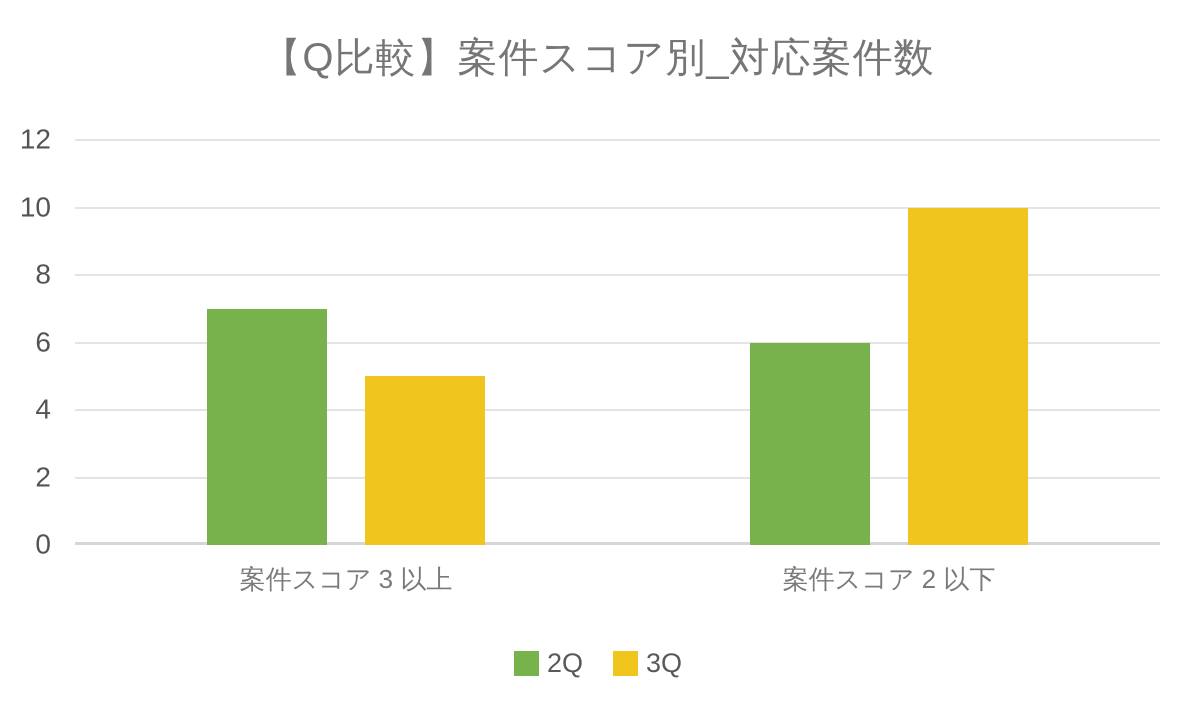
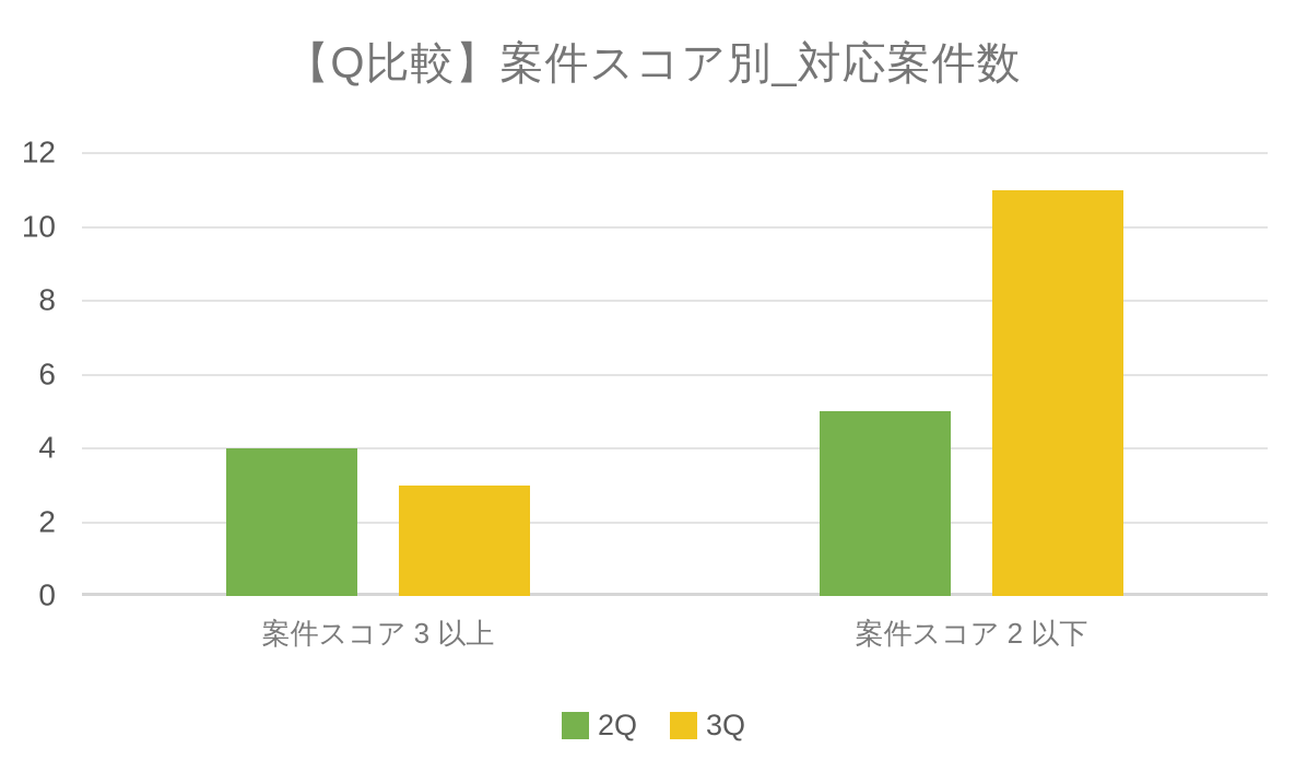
2Q/案件スコア 3 以上: 7 -> 4
3Q/案件スコア 3 以上: 5 -> 3
2Q/案件スコア 2 以下: 6 -> 5
3Q/案件スコア 2 以下: 10 -> 11
